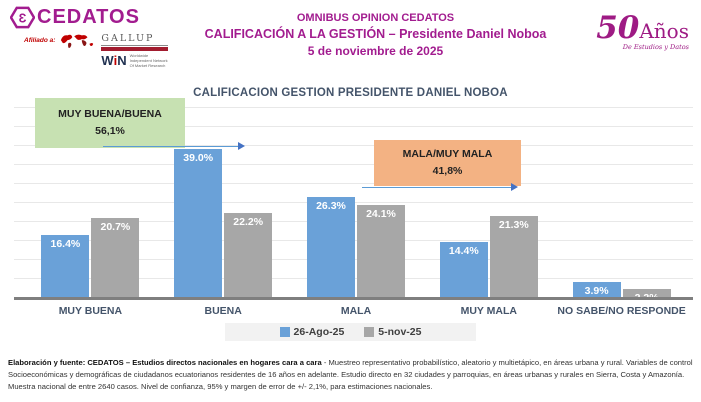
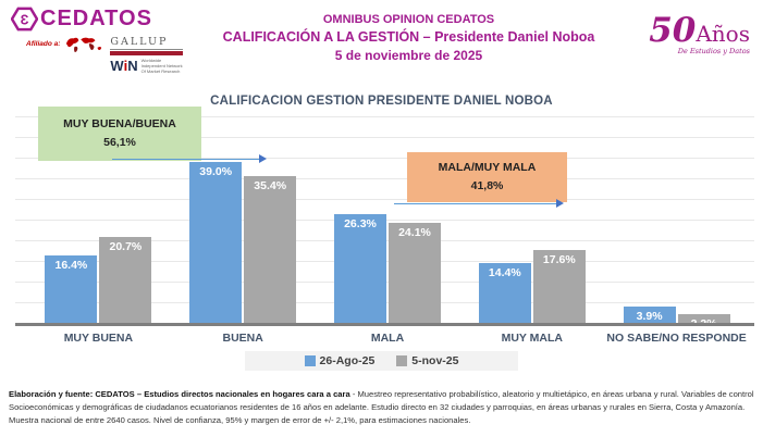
5-nov-25/BUENA: 22.2% -> 35.4%
5-nov-25/MUY MALA: 21.3% -> 17.6%
